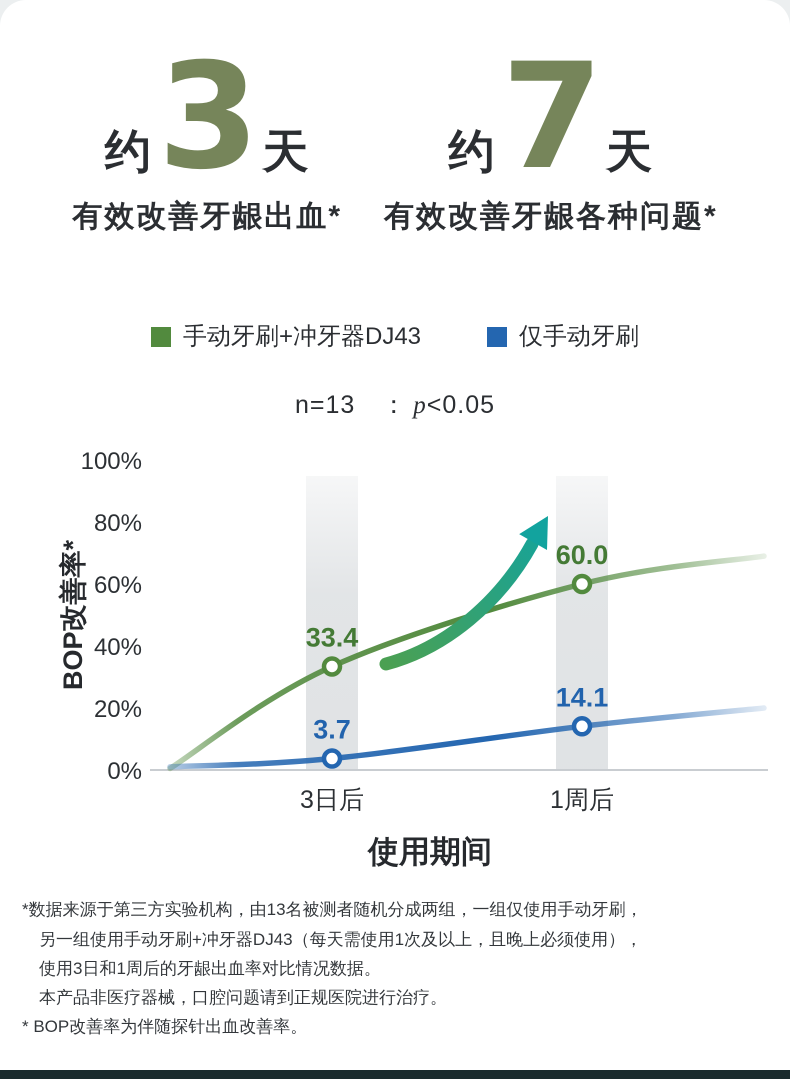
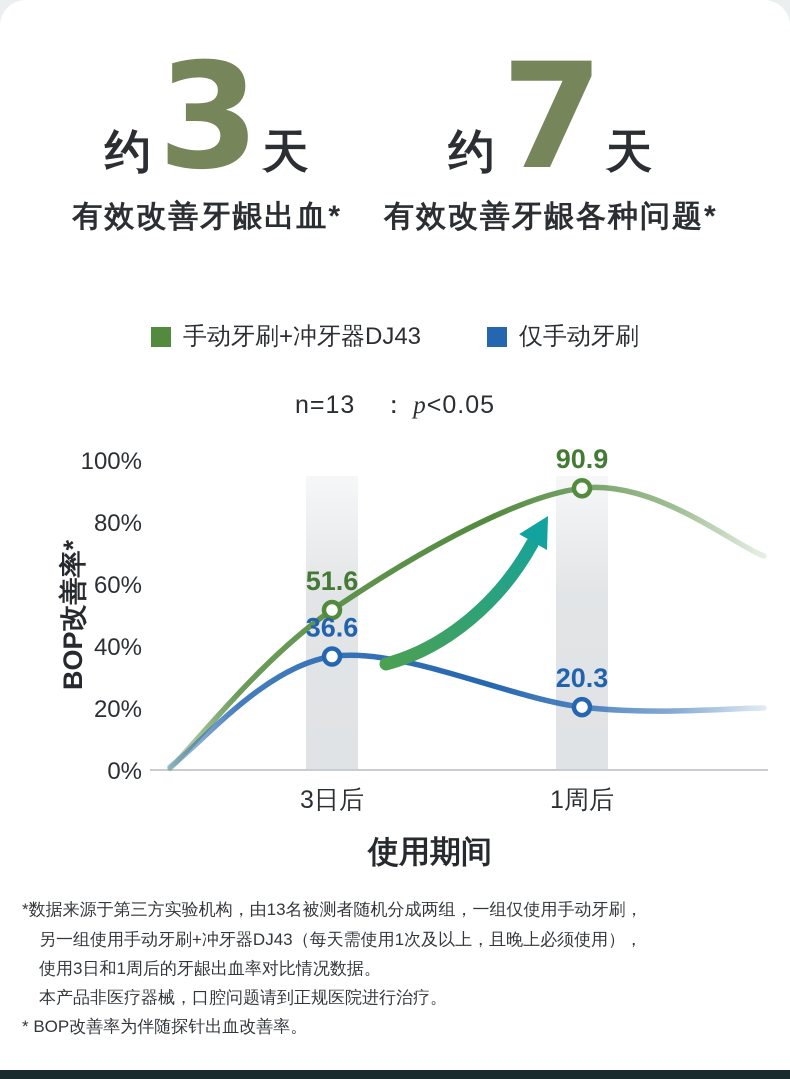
手动牙刷+冲牙器DJ43/3日后: 33.4 -> 51.6
仅手动牙刷/3日后: 3.7 -> 36.6
手动牙刷+冲牙器DJ43/1周后: 60.0 -> 90.9
仅手动牙刷/1周后: 14.1 -> 20.3
